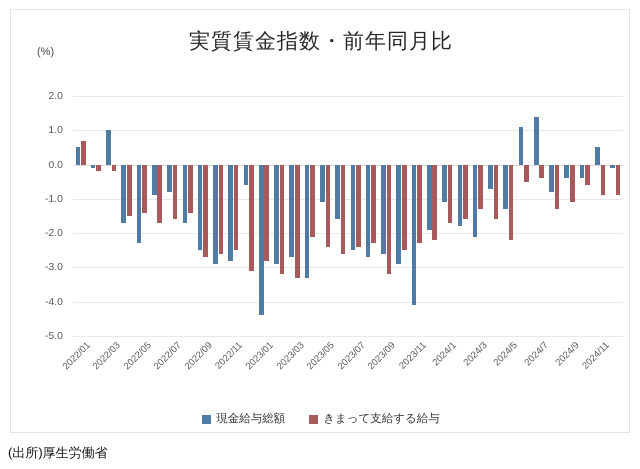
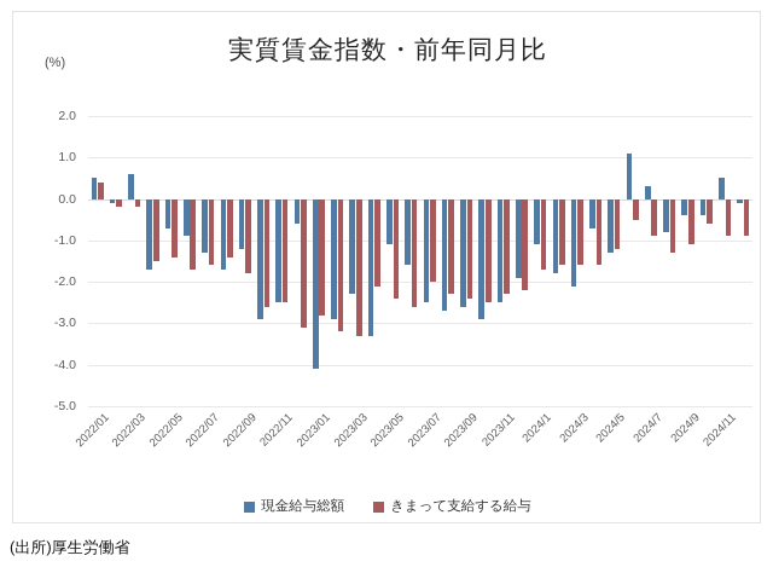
きまって支給する給与/2022/01: 0.7 -> 0.4
現金給与総額/2022/03: 1.0 -> 0.6
現金給与総額/2022/05: -2.3 -> -0.7
現金給与総額/2022/07: -0.8 -> -1.3
現金給与総額/2022/09: -2.5 -> -1.2
きまって支給する給与/2022/09: -2.7 -> -1.8
現金給与総額/2022/11: -2.8 -> -2.5
現金給与総額/2023/01: -4.4 -> -4.1
現金給与総額/2023/03: -2.7 -> -2.3
きまって支給する給与/2023/07: -2.4 -> -2.0
きまって支給する給与/2023/09: -3.2 -> -2.4
現金給与総額/2023/11: -4.1 -> -2.5
きまって支給する給与/2024/3: -1.3 -> -1.6
きまって支給する給与/2024/5: -2.2 -> -1.2
現金給与総額/2024/7: 1.4 -> 0.3
きまって支給する給与/2024/7: -0.4 -> -0.9
